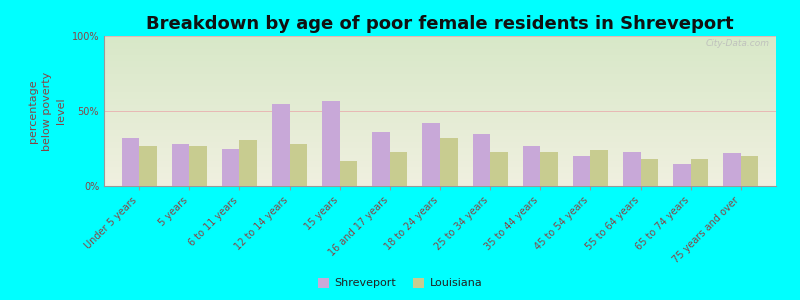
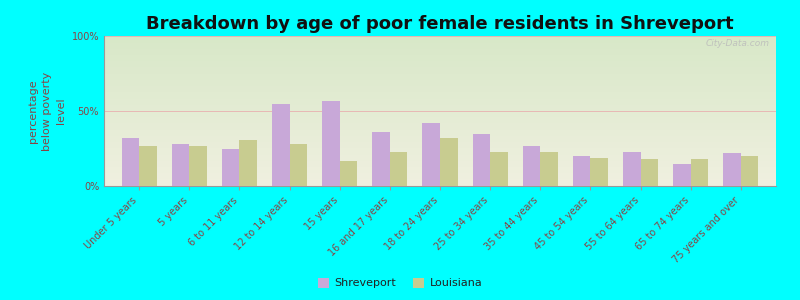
Louisiana/45 to 54 years: 24% -> 19%
